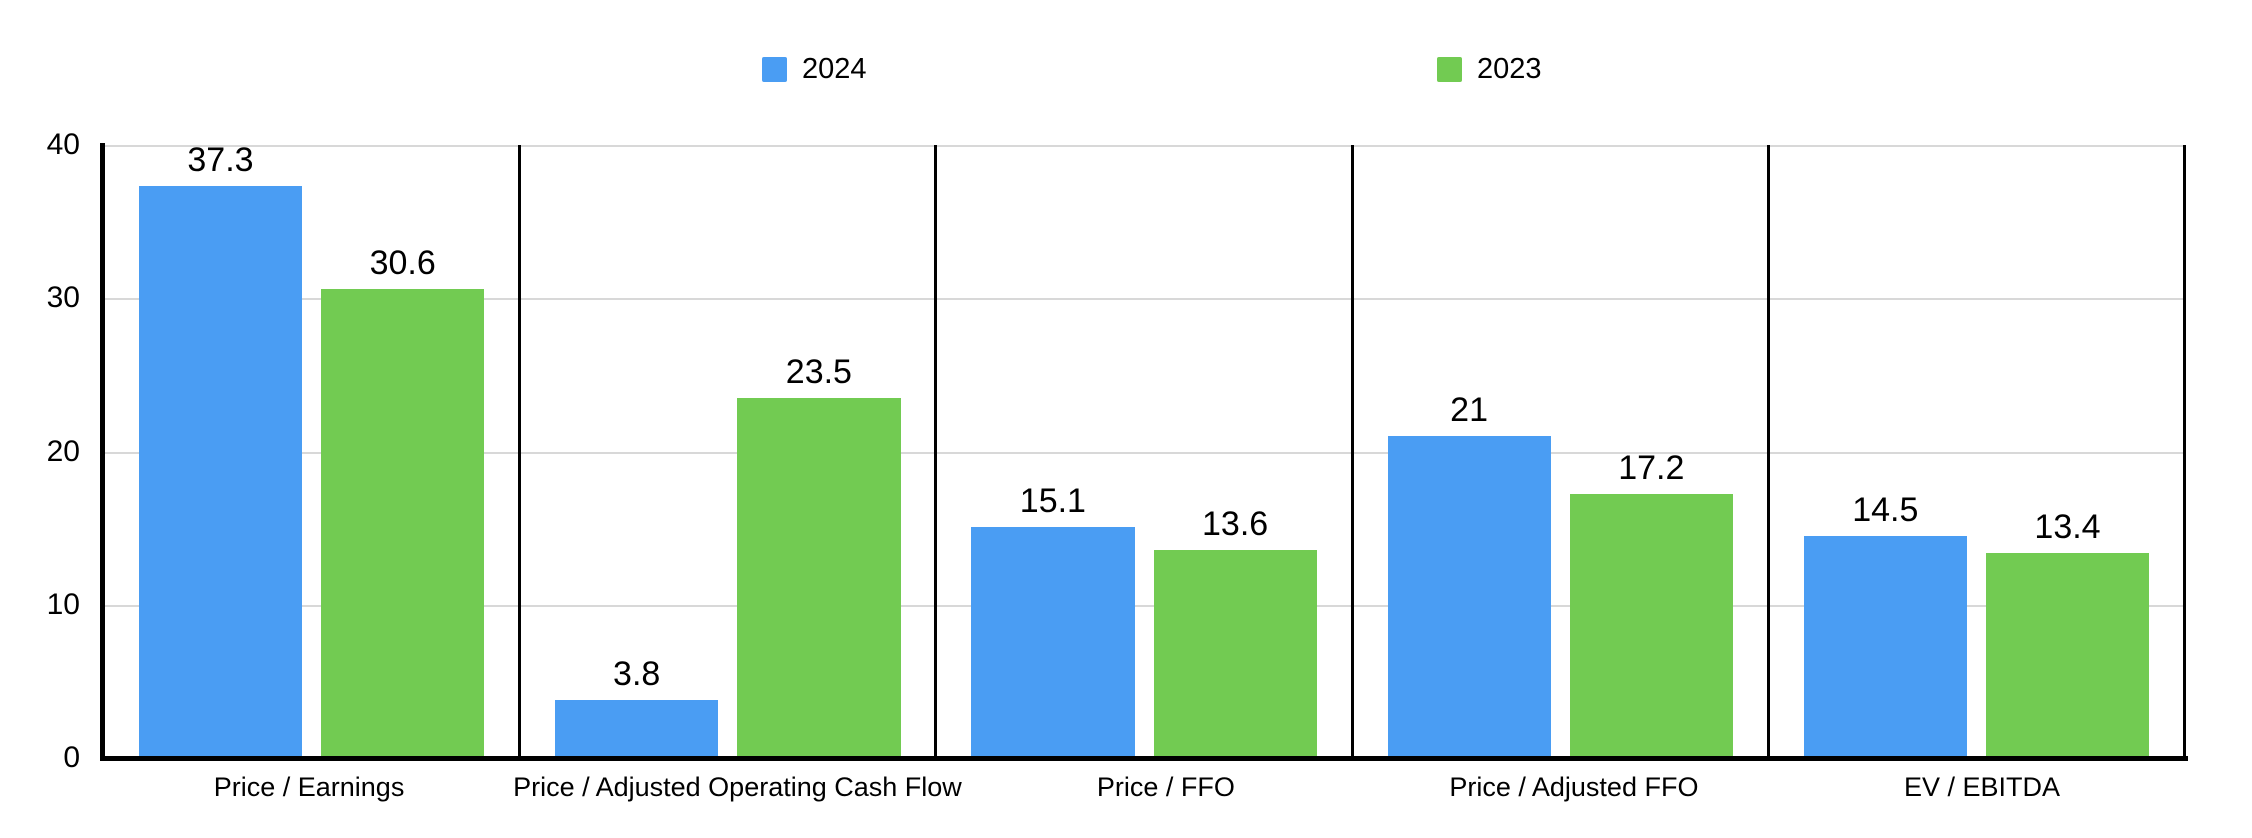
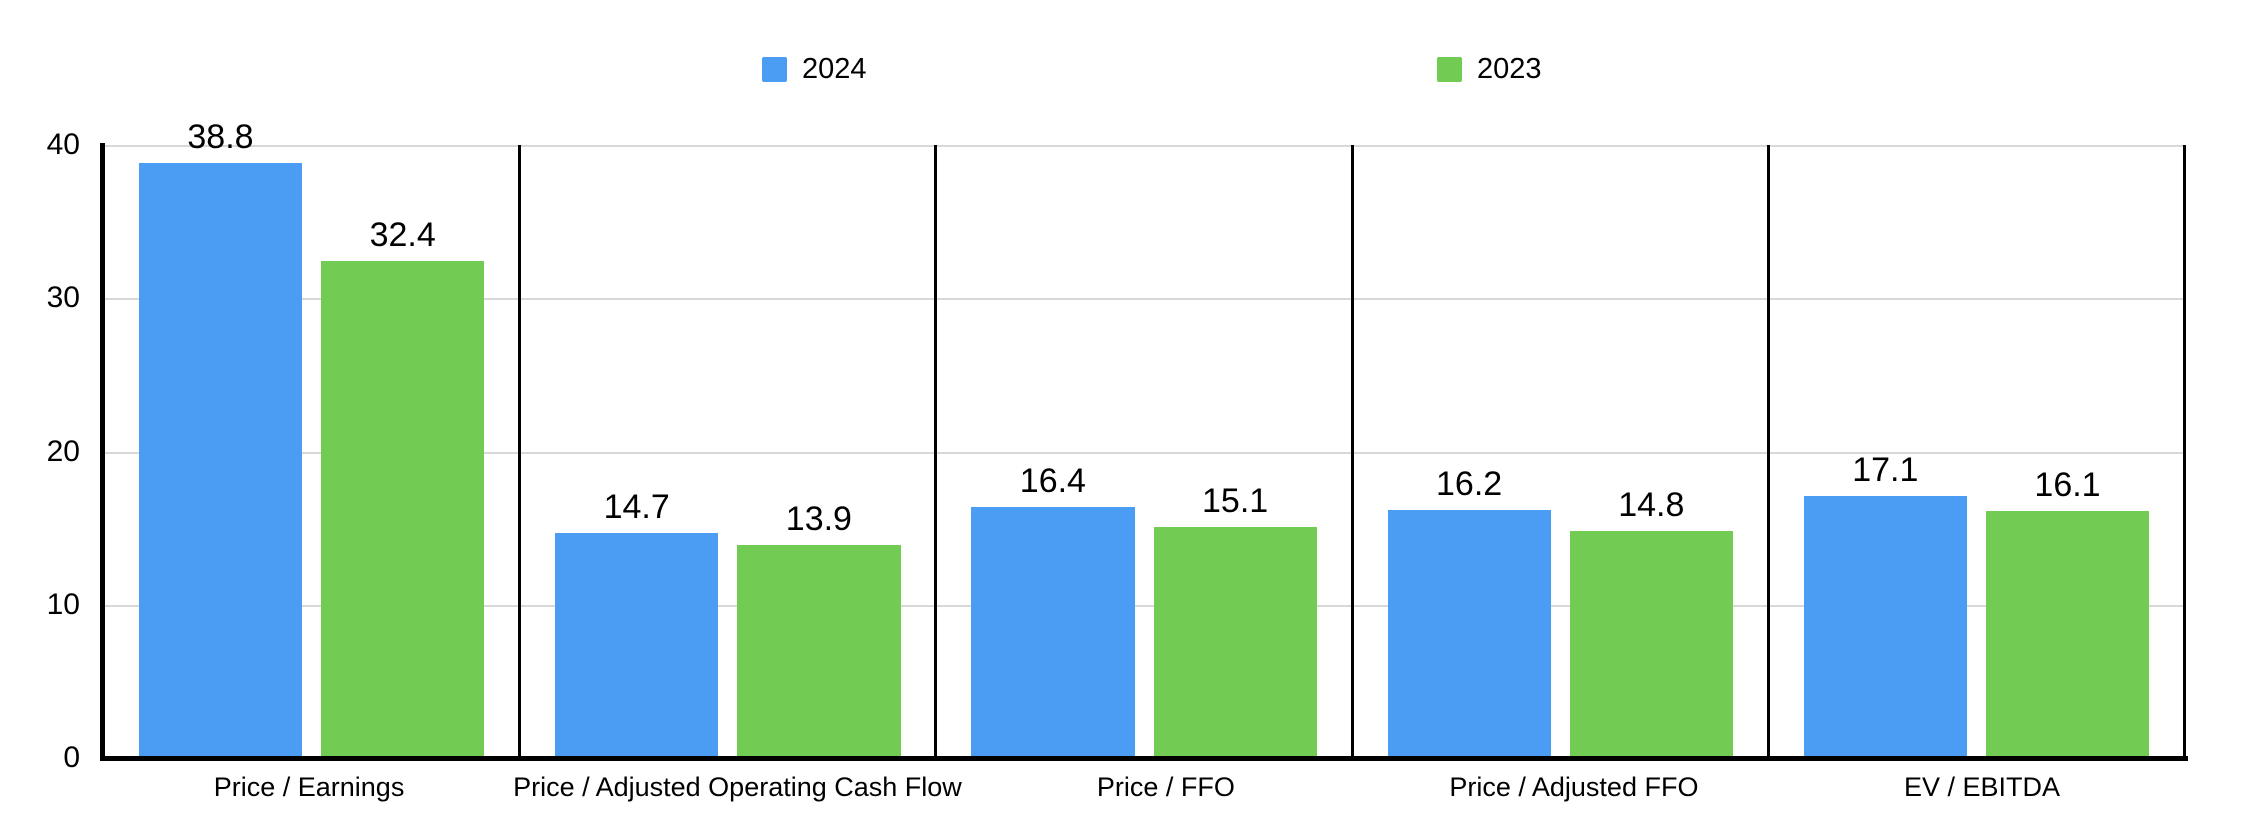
2024/Price / Earnings: 37.3 -> 38.8
2023/Price / Earnings: 30.6 -> 32.4
2024/Price / Adjusted Operating Cash Flow: 3.8 -> 14.7
2023/Price / Adjusted Operating Cash Flow: 23.5 -> 13.9
2024/Price / FFO: 15.1 -> 16.4
2023/Price / FFO: 13.6 -> 15.1
2024/Price / Adjusted FFO: 21 -> 16.2
2023/Price / Adjusted FFO: 17.2 -> 14.8
2024/EV / EBITDA: 14.5 -> 17.1
2023/EV / EBITDA: 13.4 -> 16.1
